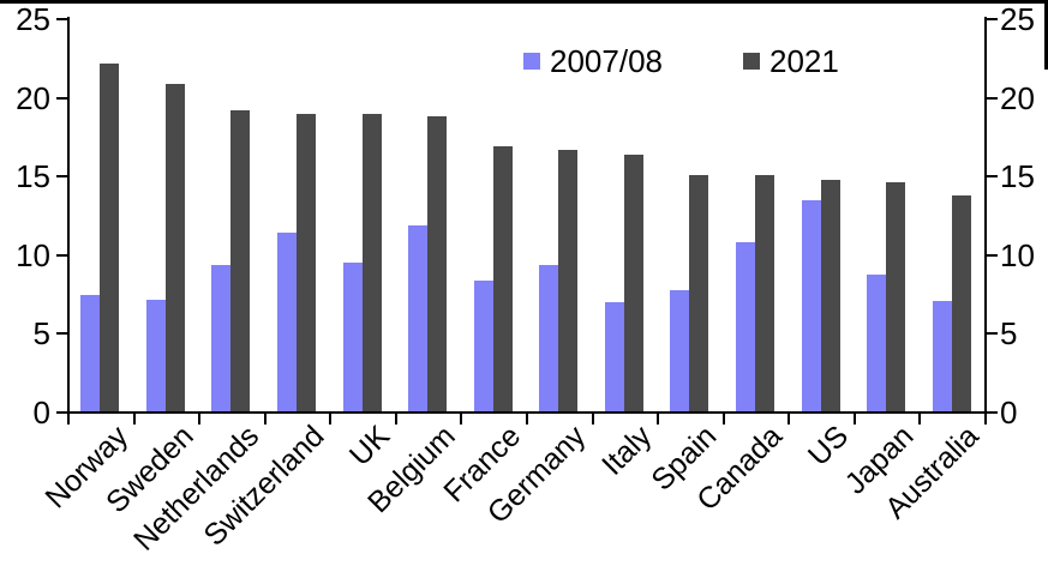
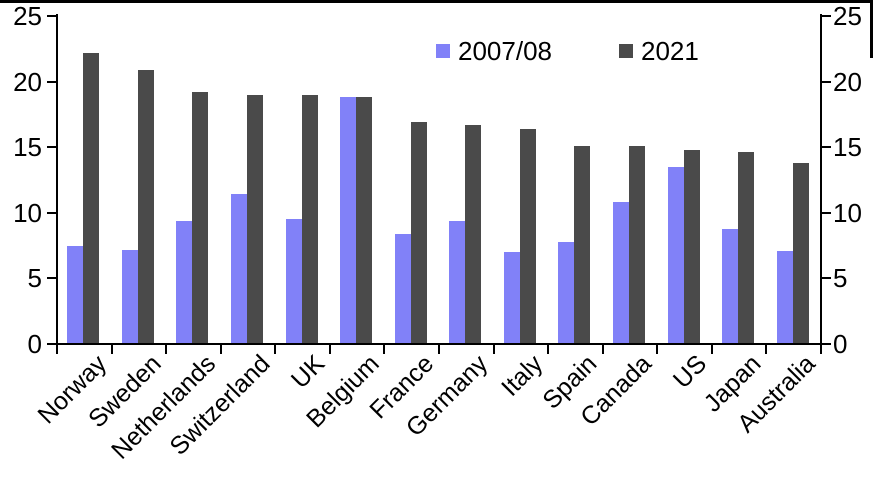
2007/08/Belgium: 11.9 -> 18.8
